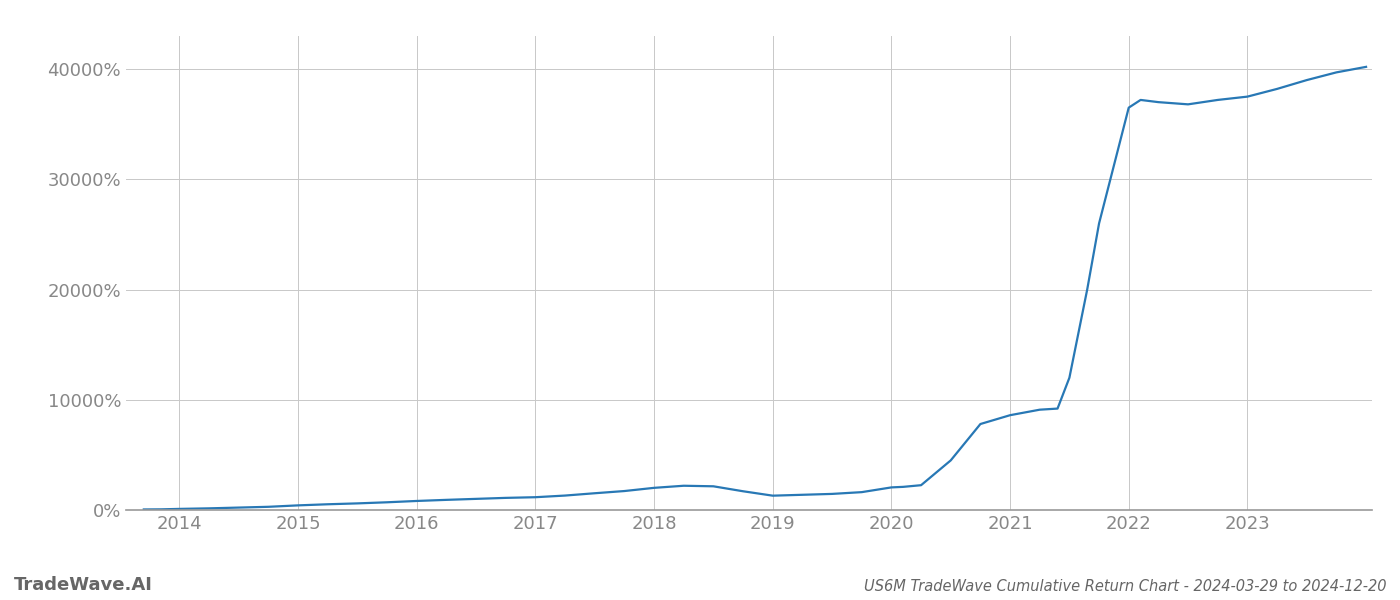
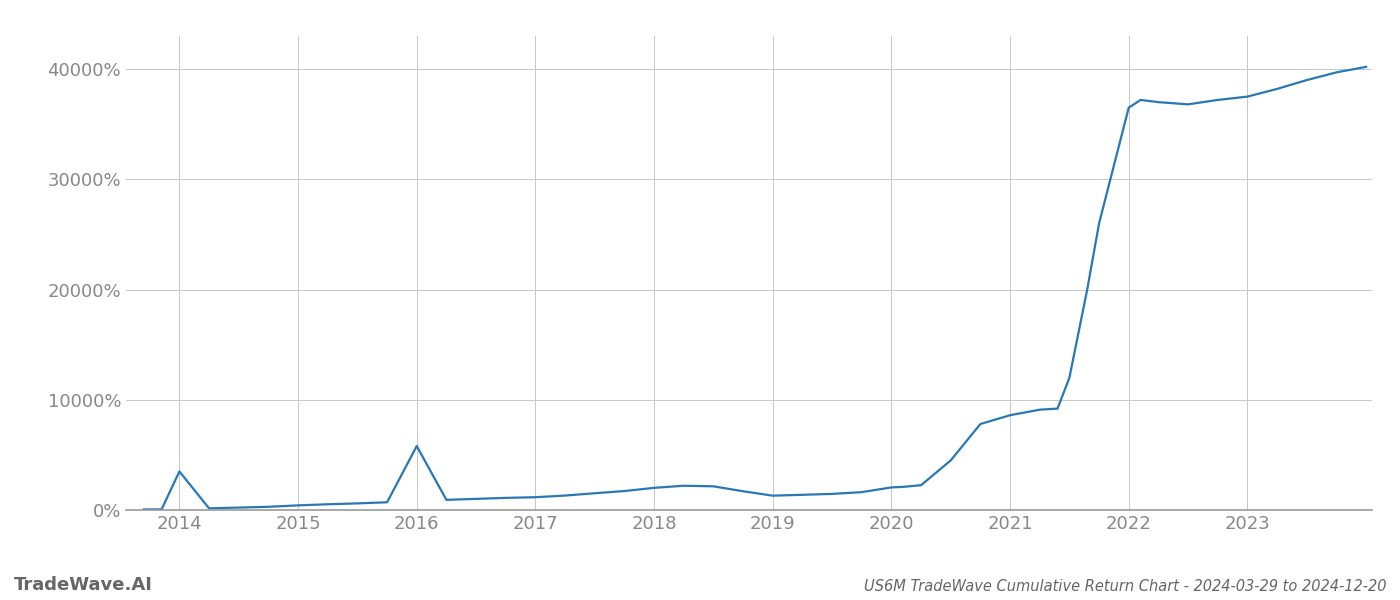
2014: 100% -> 3500%
2016: 800% -> 5800%
